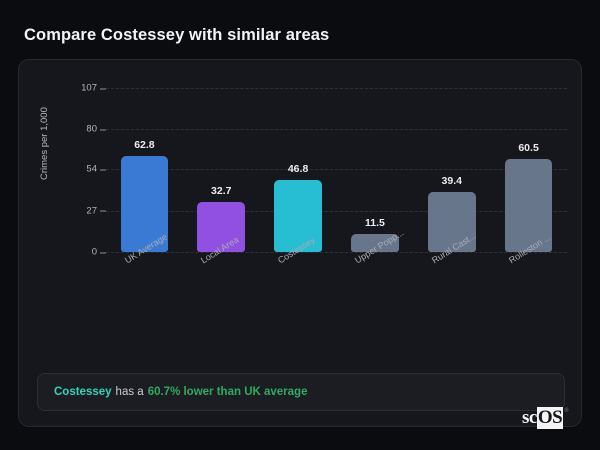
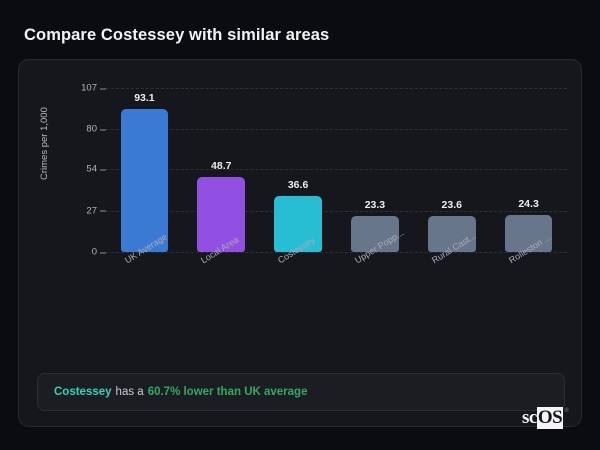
UK Average: 62.8 -> 93.1
Local Area: 32.7 -> 48.7
Costessey: 46.8 -> 36.6
Upper Popp...: 11.5 -> 23.3
Rural Cast...: 39.4 -> 23.6
Rolleston ...: 60.5 -> 24.3
